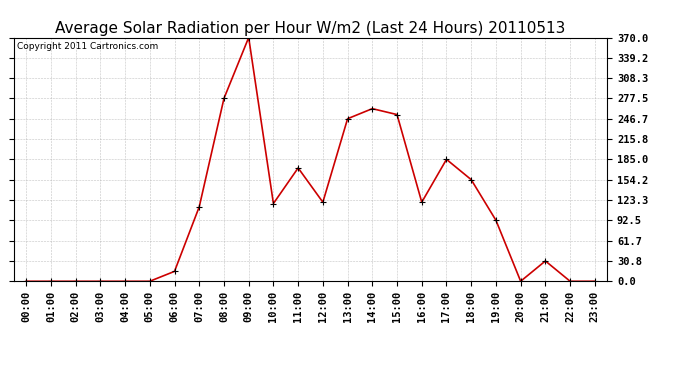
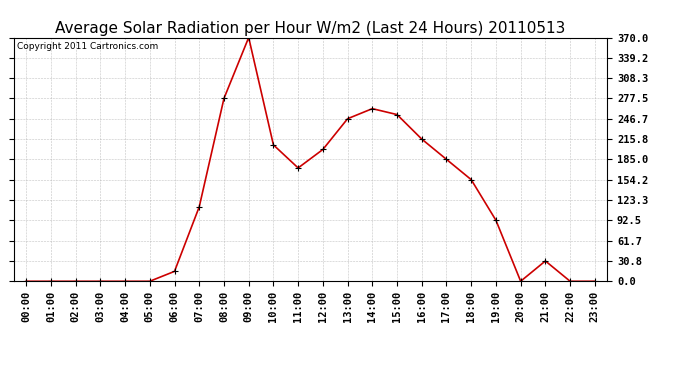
10:00: 118 -> 207
12:00: 120 -> 200
16:00: 120 -> 216
